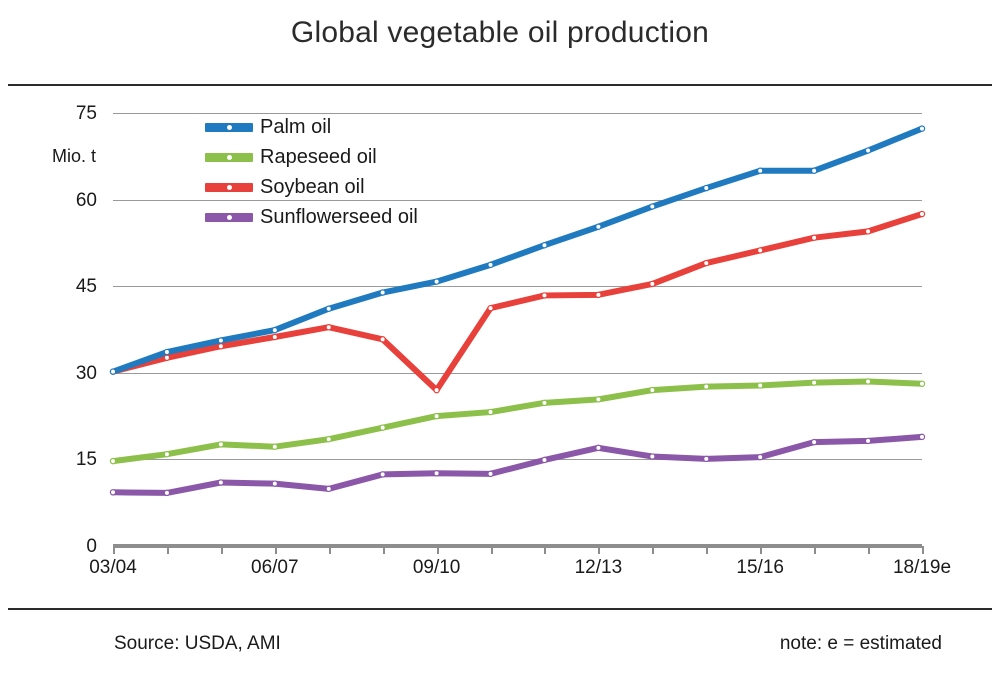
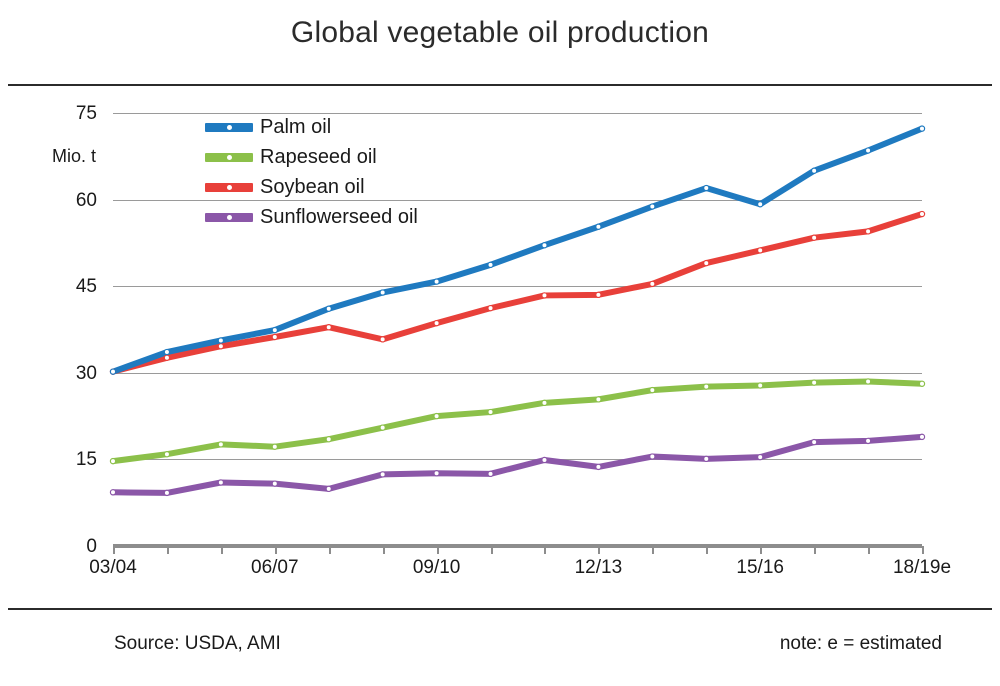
Soybean oil/09/10: 27 -> 39
Sunflowerseed oil/12/13: 17 -> 14
Palm oil/15/16: 65 -> 59
